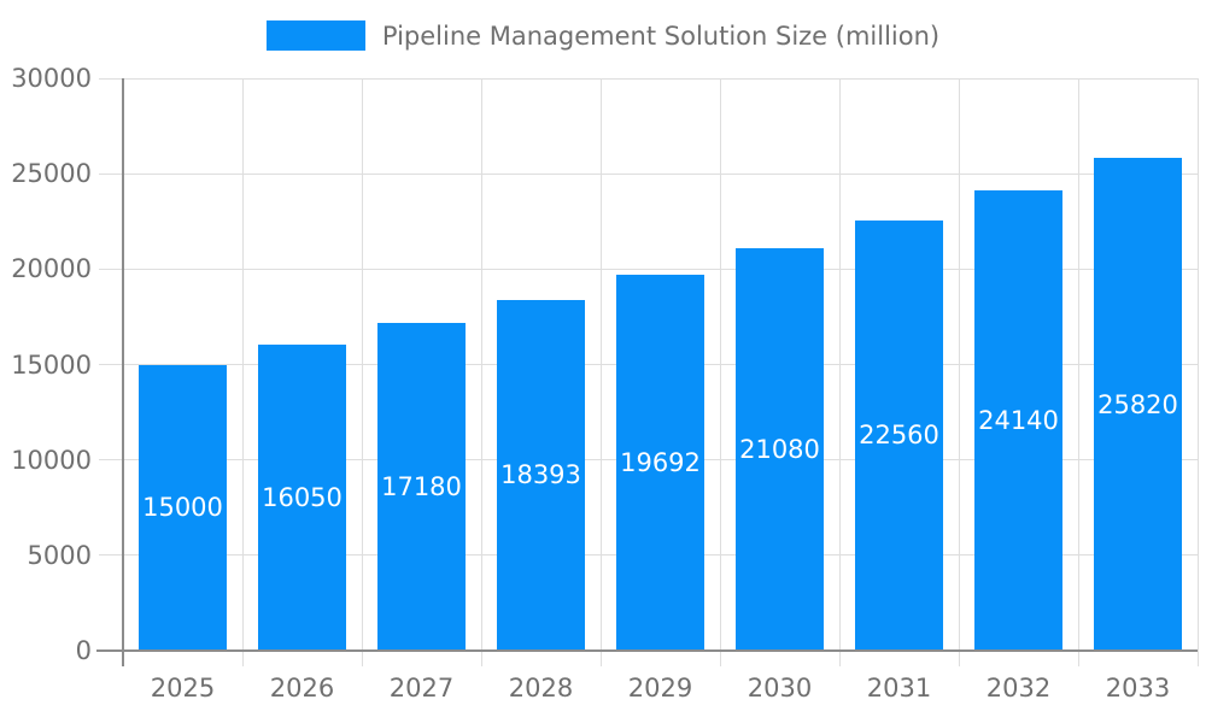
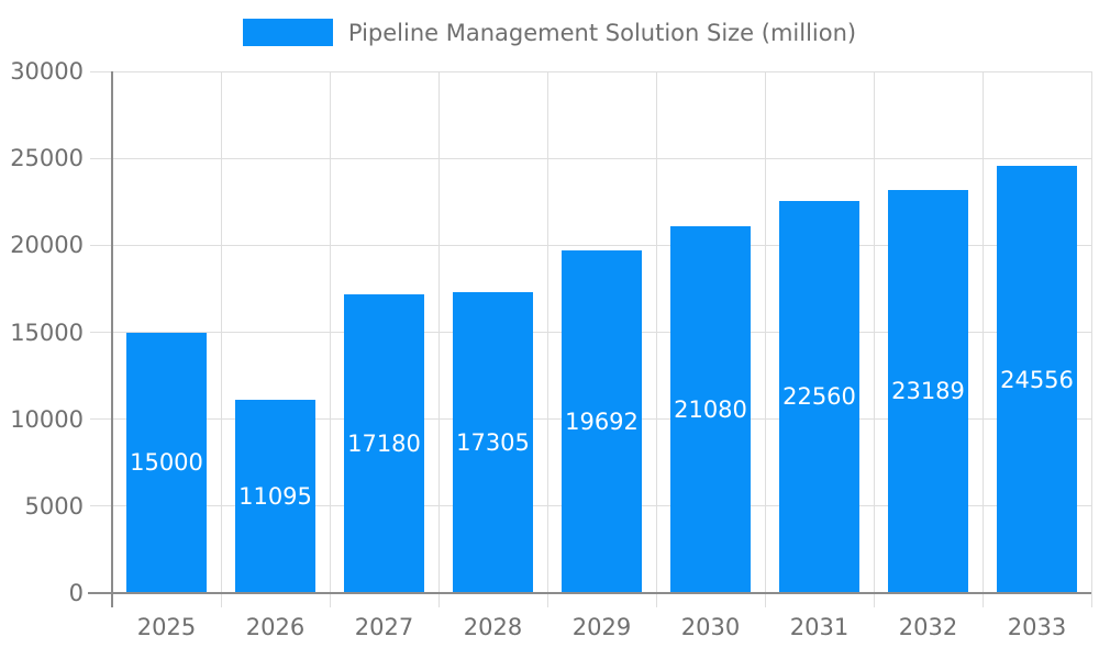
2026: 16050 -> 11095
2028: 18393 -> 17305
2032: 24140 -> 23189
2033: 25820 -> 24556
